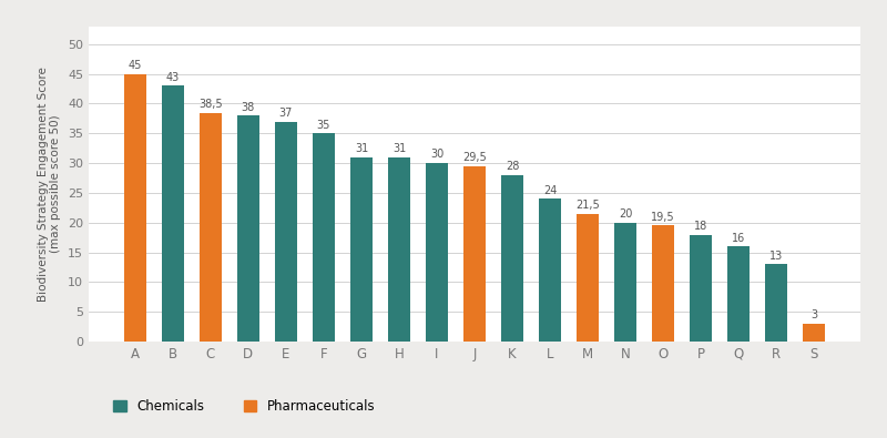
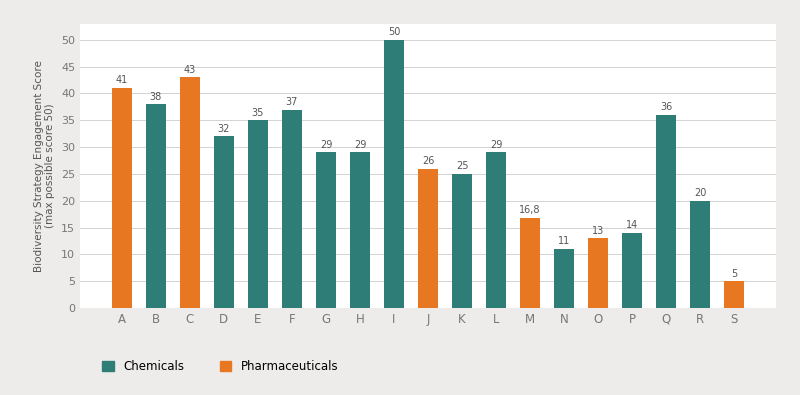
A: 45 -> 41
B: 43 -> 38
C: 38,5 -> 43
D: 38 -> 32
E: 37 -> 35
F: 35 -> 37
G: 31 -> 29
H: 31 -> 29
I: 30 -> 50
J: 29,5 -> 26
K: 28 -> 25
L: 24 -> 29
M: 21,5 -> 16,8
N: 20 -> 11
O: 19,5 -> 13
P: 18 -> 14
Q: 16 -> 36
R: 13 -> 20
S: 3 -> 5
